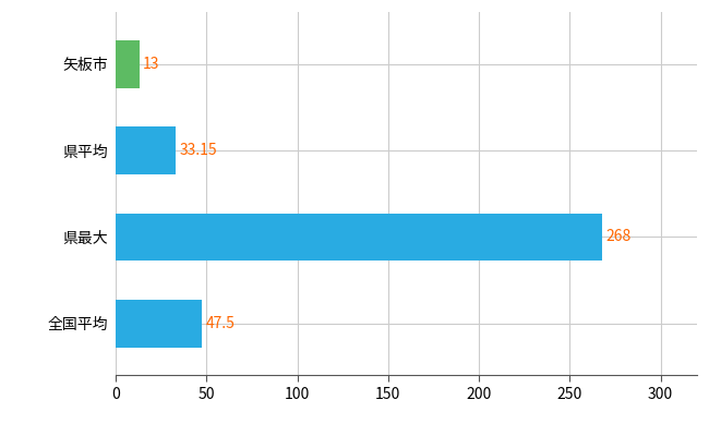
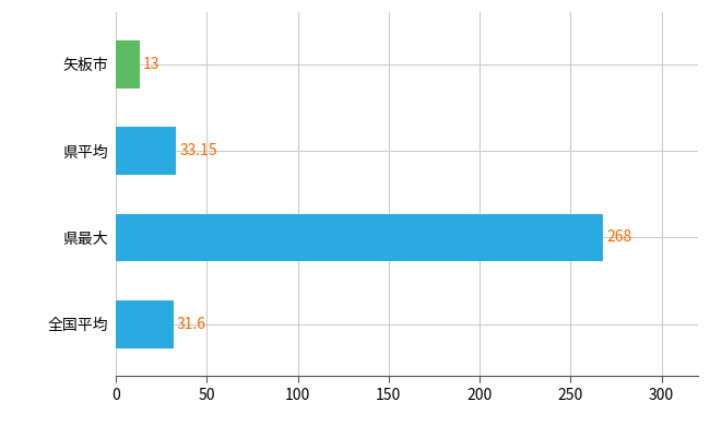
全国平均: 47.5 -> 31.6
